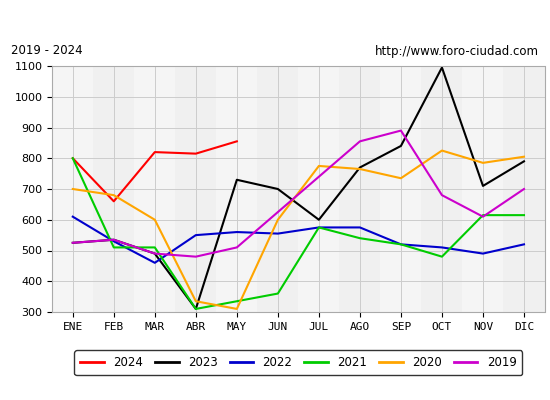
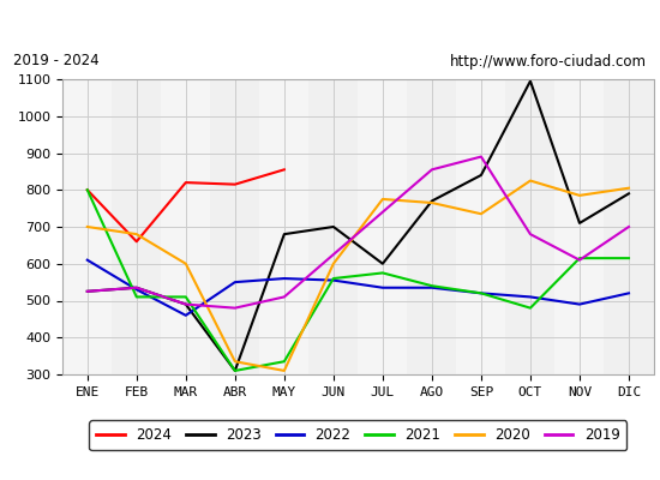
2023/MAY: 730 -> 680
2021/JUN: 360 -> 560
2022/JUL: 575 -> 535
2022/AGO: 575 -> 535
